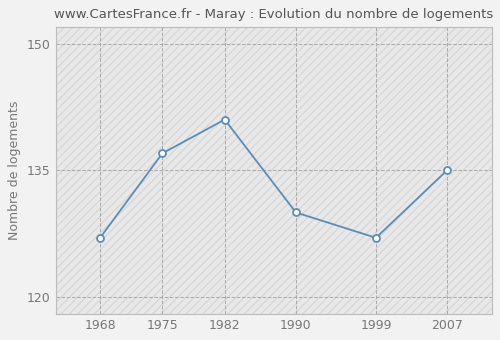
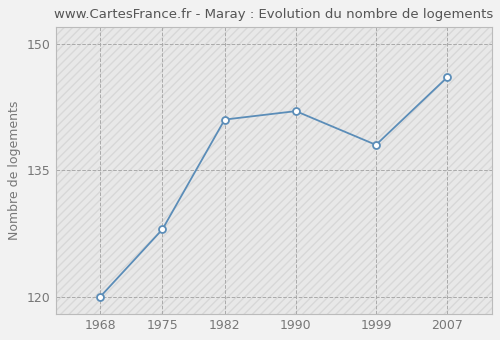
1968: 127 -> 120
1975: 137 -> 128
1990: 130 -> 142
1999: 127 -> 138
2007: 135 -> 146
